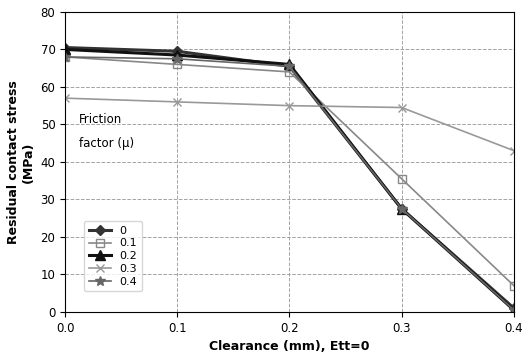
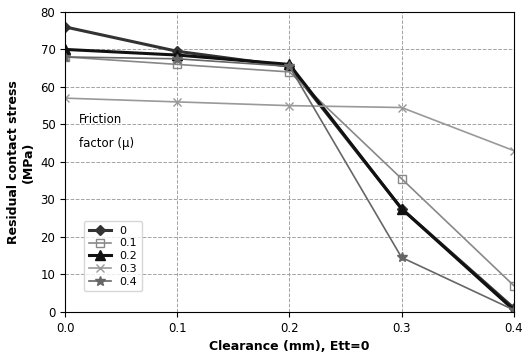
0/0.0: 70.5 -> 76.0
0.4/0.3: 27.5 -> 14.5
